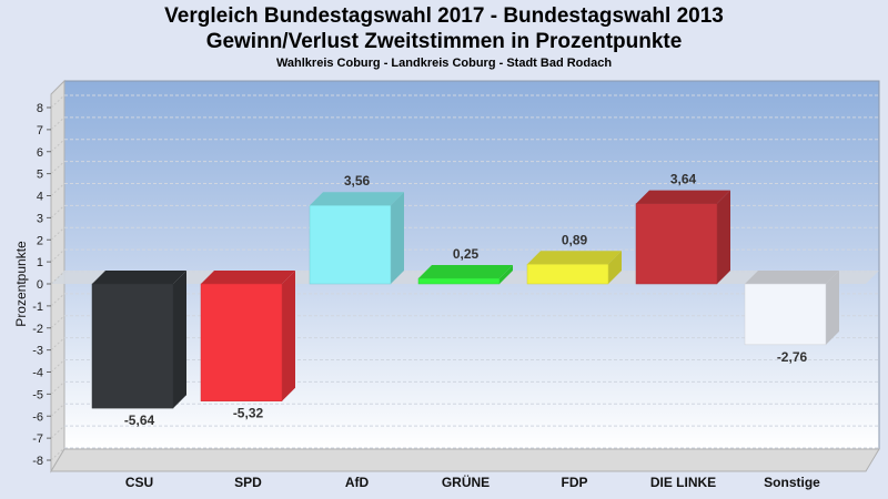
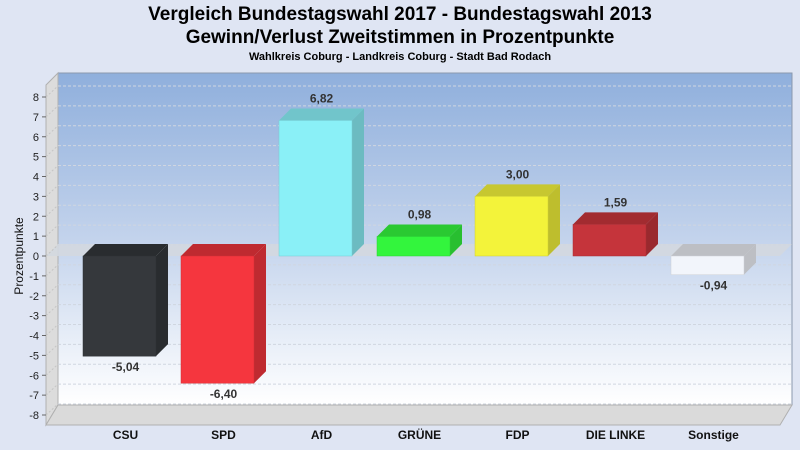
CSU: -5,64 -> -5,04
SPD: -5,32 -> -6,40
AfD: 3,56 -> 6,82
GRÜNE: 0,25 -> 0,98
FDP: 0,89 -> 3,00
DIE LINKE: 3,64 -> 1,59
Sonstige: -2,76 -> -0,94
